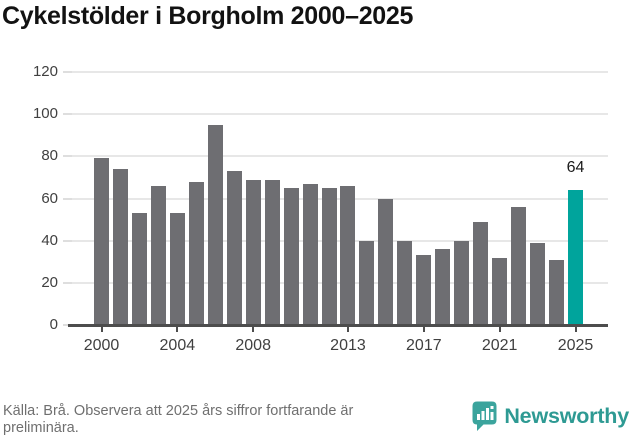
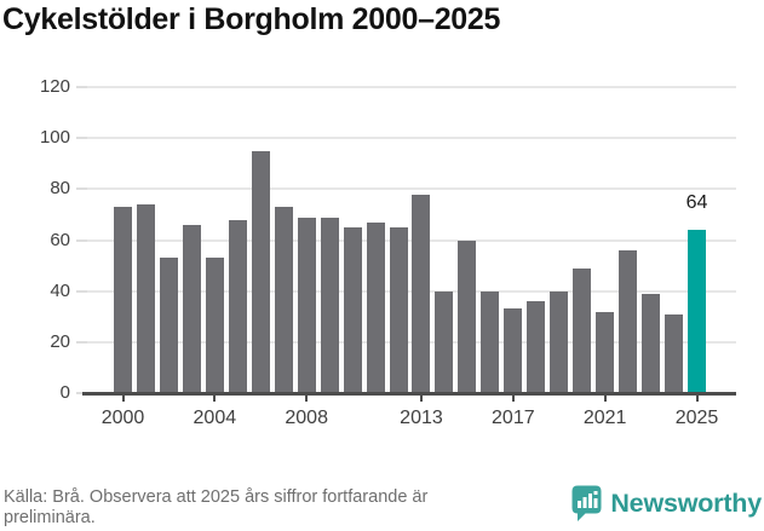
2000: 79 -> 73
2013: 66 -> 78
